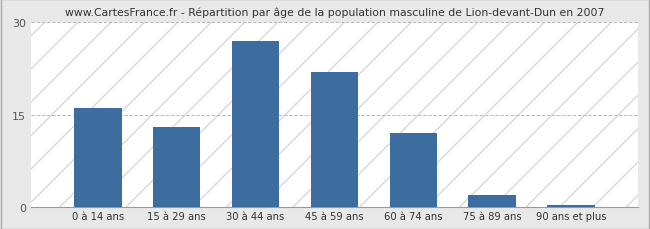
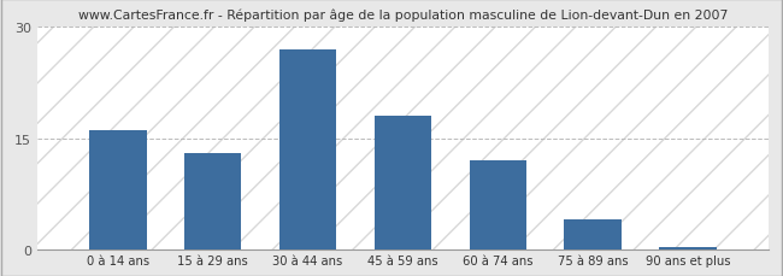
45 à 59 ans: 22.0 -> 18.0
75 à 89 ans: 2.0 -> 4.0
